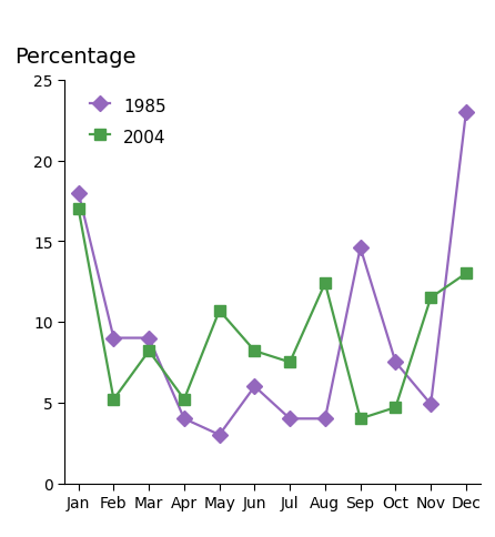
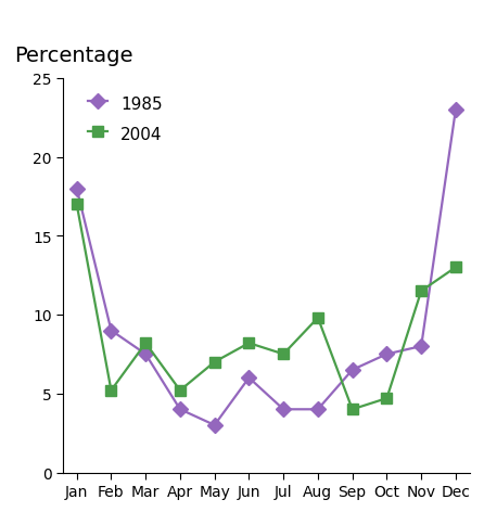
1985/Mar: 9.0 -> 7.5
2004/May: 10.7 -> 7.0
2004/Aug: 12.4 -> 9.8
1985/Sep: 14.6 -> 6.5
1985/Nov: 4.9 -> 8.0
